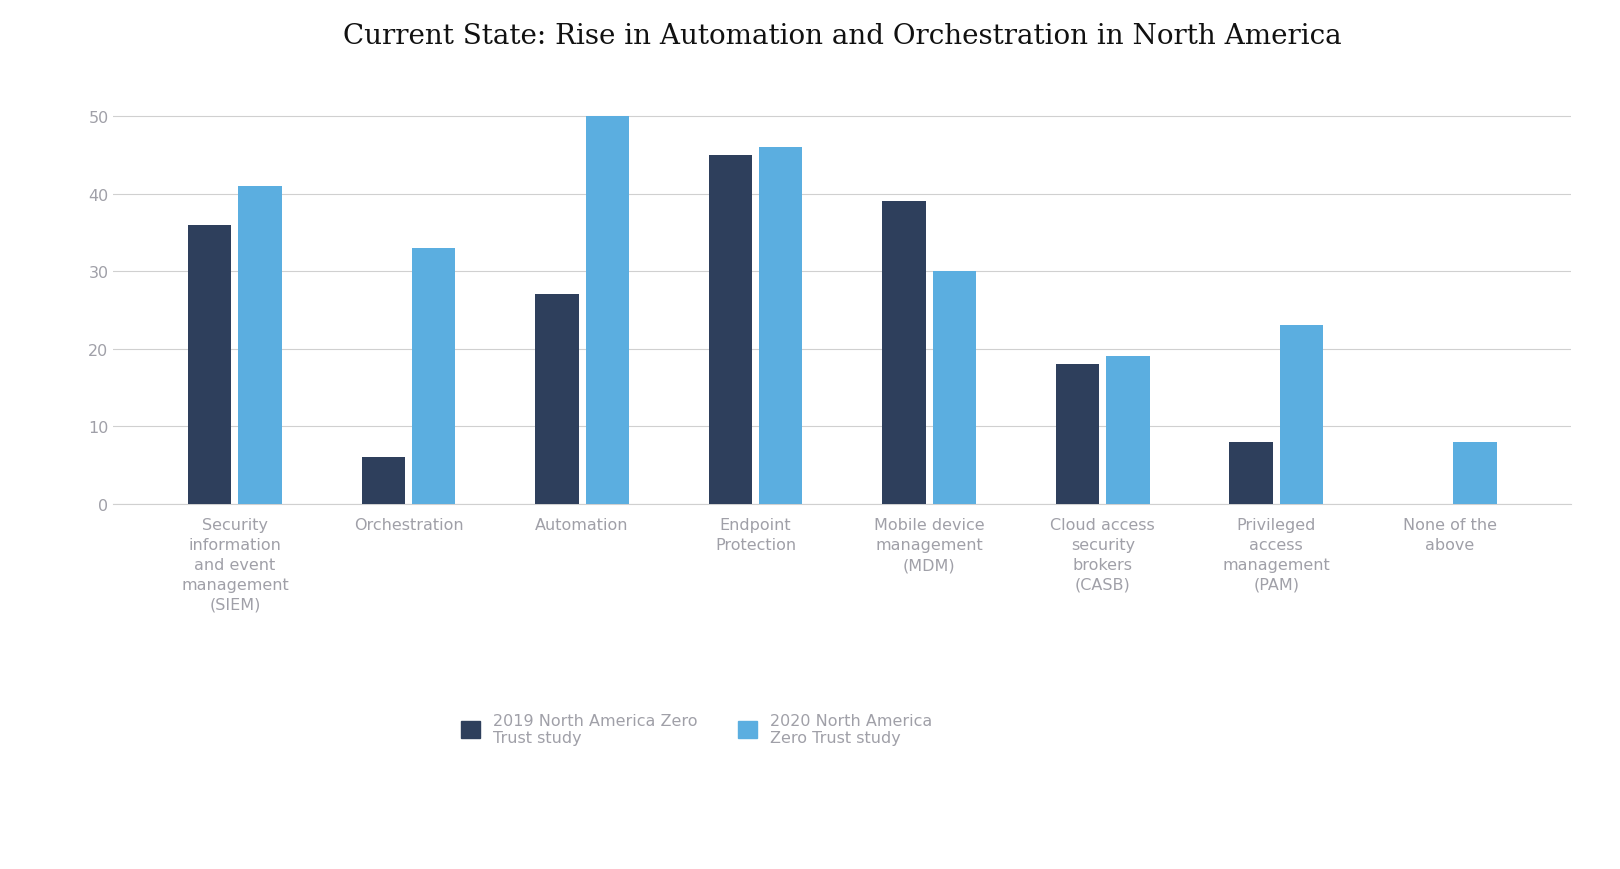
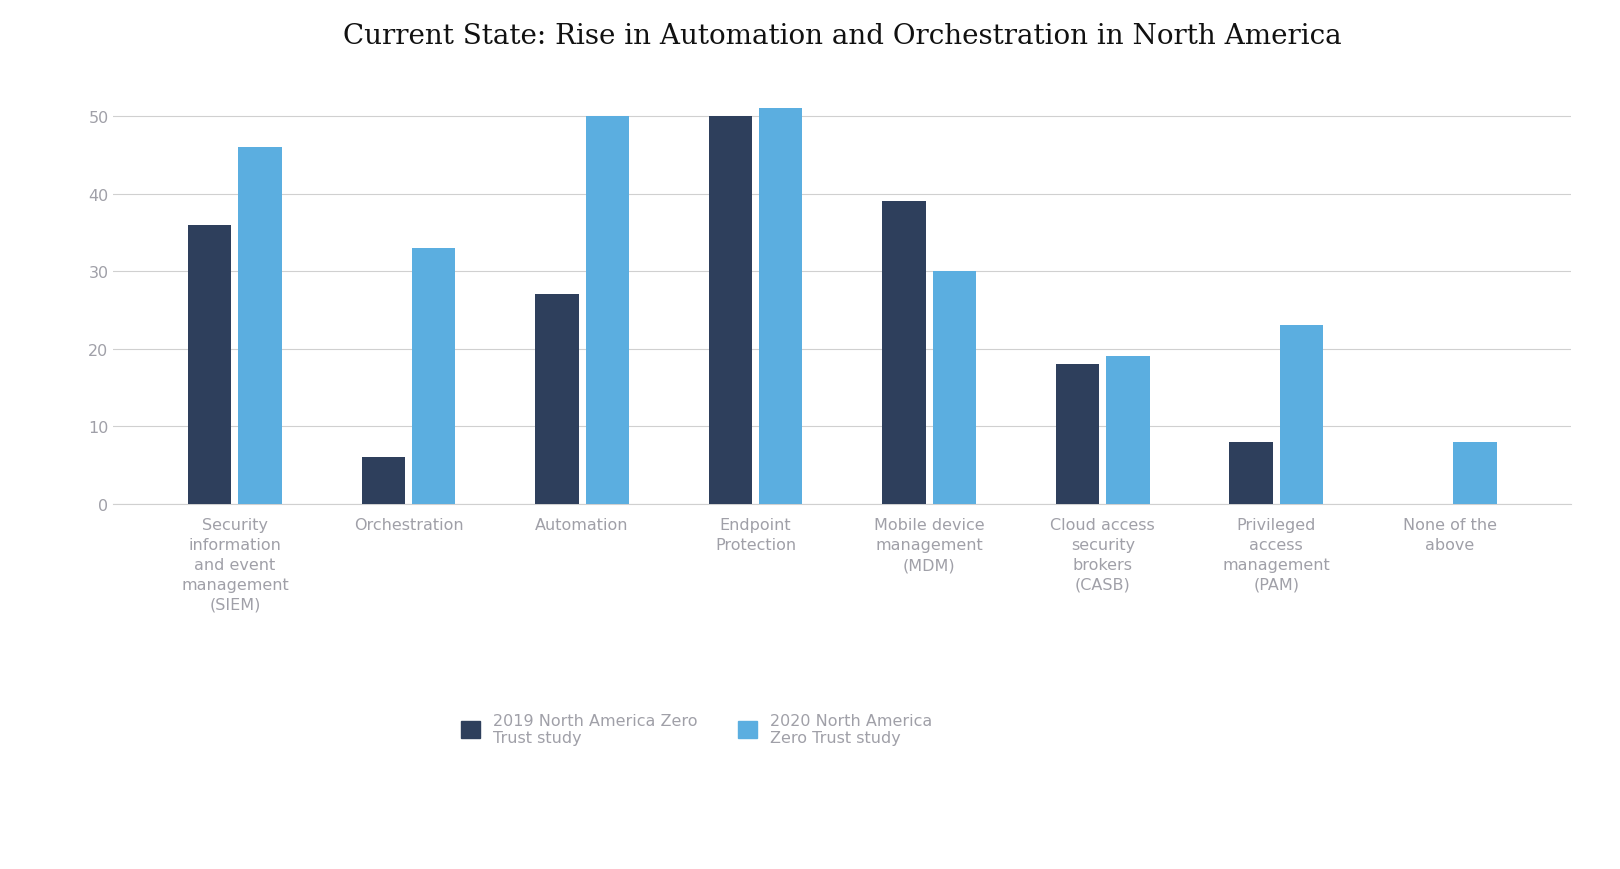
2020 North America Zero Trust study/Security information and event management (SIEM): 41 -> 46
2019 North America Zero Trust study/Endpoint Protection: 45 -> 50
2020 North America Zero Trust study/Endpoint Protection: 46 -> 51
